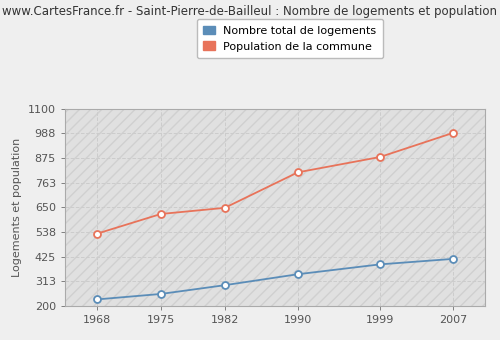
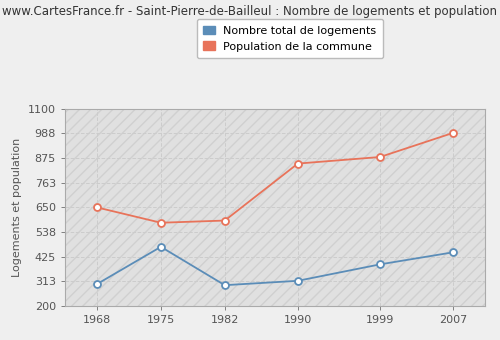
Nombre total de logements/1968: 230 -> 300
Population de la commune/1968: 530 -> 650
Nombre total de logements/1975: 255 -> 470
Population de la commune/1975: 620 -> 580
Population de la commune/1982: 648 -> 590
Nombre total de logements/1990: 345 -> 315
Population de la commune/1990: 810 -> 850
Nombre total de logements/2007: 415 -> 445
